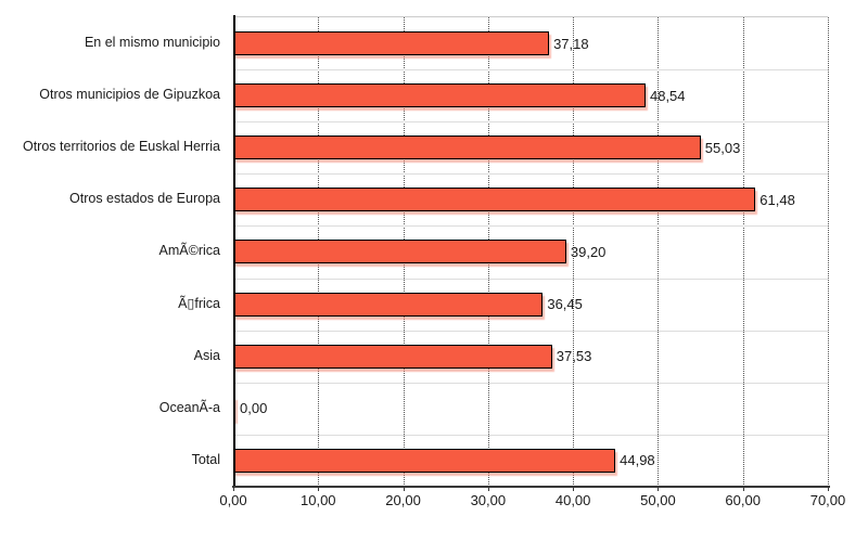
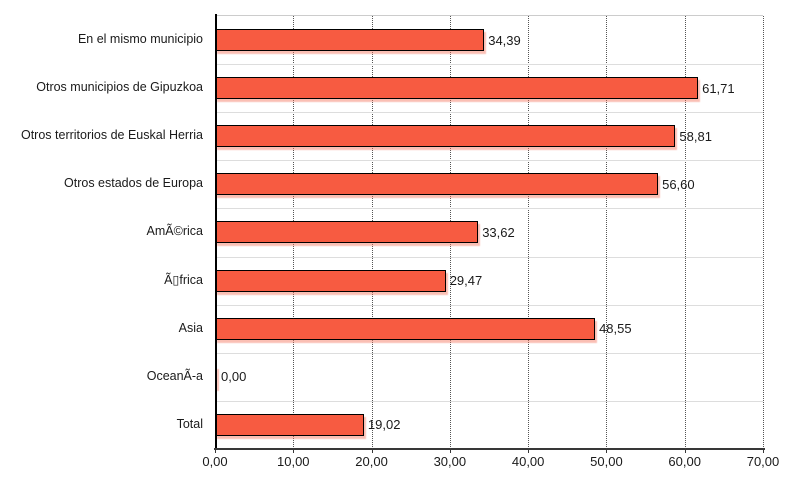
En el mismo municipio: 37,18 -> 34,39
Otros municipios de Gipuzkoa: 48,54 -> 61,71
Otros territorios de Euskal Herria: 55,03 -> 58,81
Otros estados de Europa: 61,48 -> 56,60
AmÃ©rica: 39,20 -> 33,62
Ã▯frica: 36,45 -> 29,47
Asia: 37,53 -> 48,55
Total: 44,98 -> 19,02
